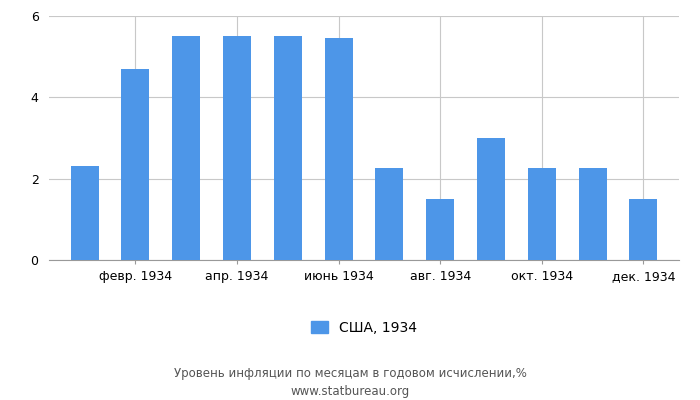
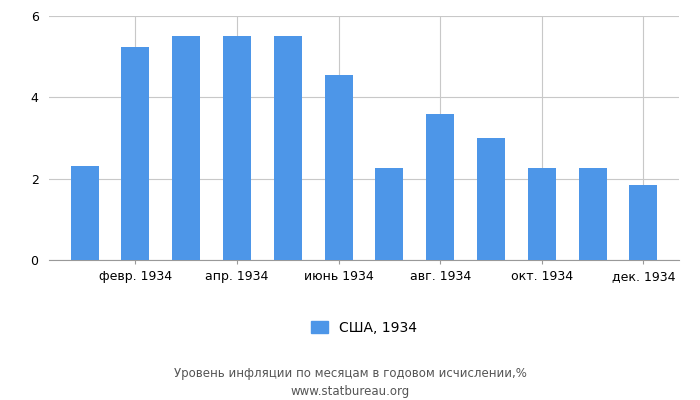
февр. 1934: 4.70 -> 5.25
июнь 1934: 5.45 -> 4.55
авг. 1934: 1.50 -> 3.60
дек. 1934: 1.50 -> 1.85
